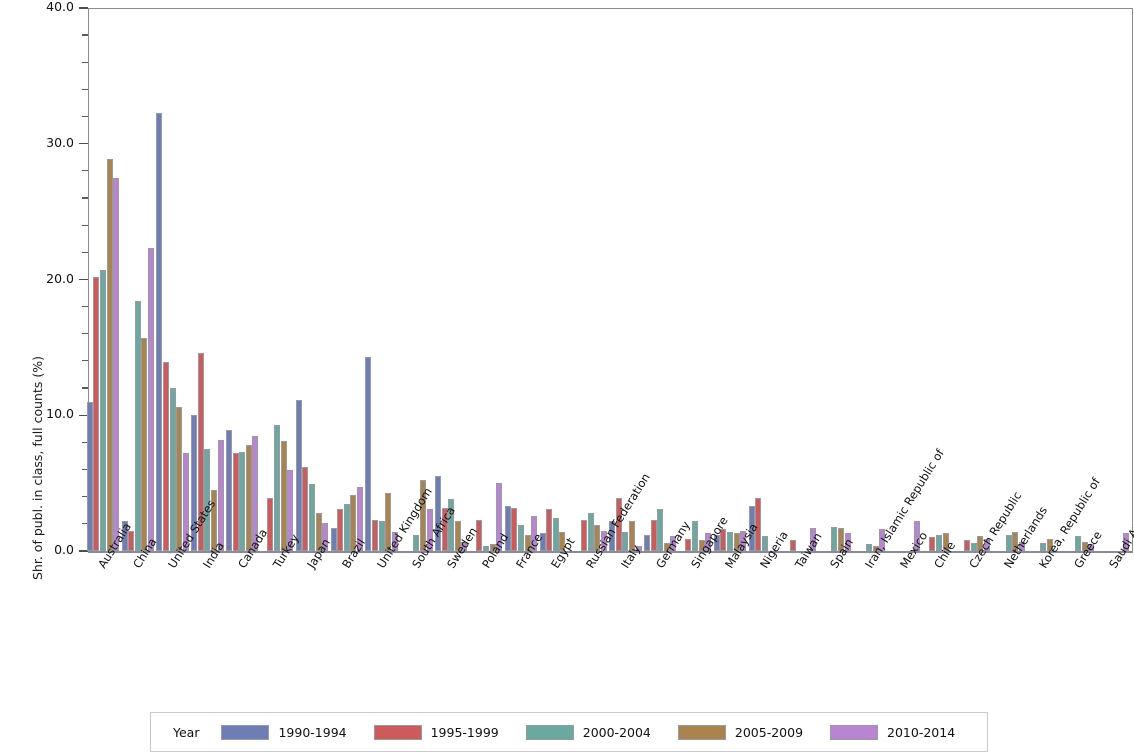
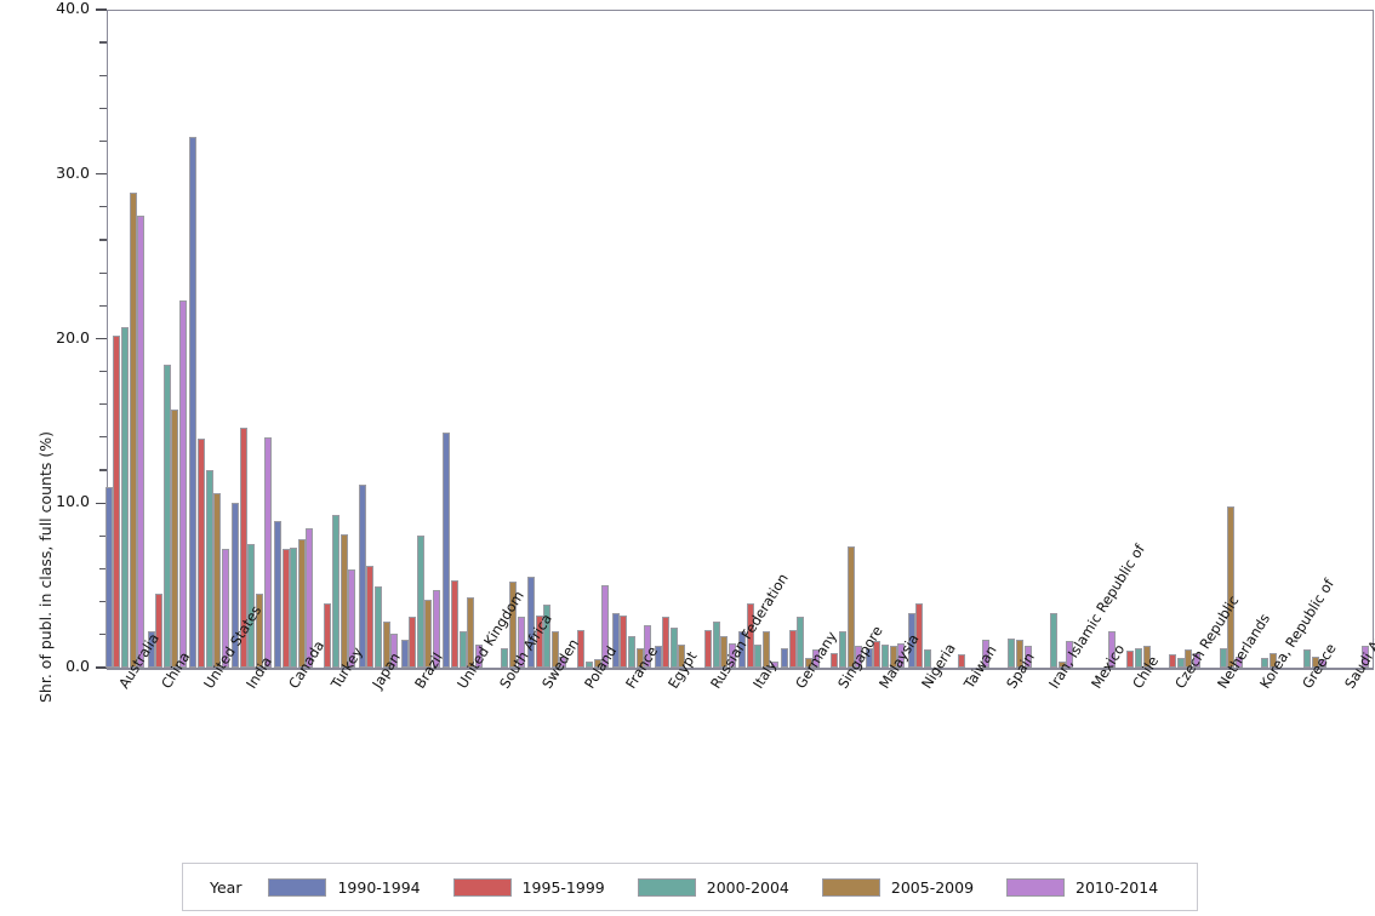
1995-1999/China: 1.5 -> 4.5
2010-2014/India: 8.2 -> 14.0
2000-2004/Brazil: 3.5 -> 8.0
1995-1999/United Kingdom: 2.3 -> 5.3
2005-2009/Singapore: 0.8 -> 7.4
2000-2004/Iran, Islamic Republic of: 0.5 -> 3.3
2005-2009/Netherlands: 1.4 -> 9.8
